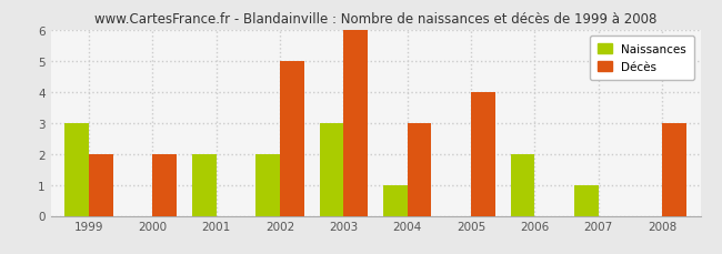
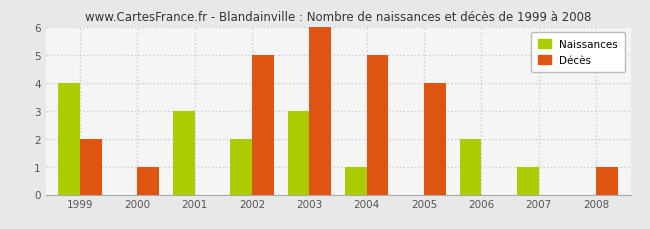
Naissances/1999: 3 -> 4
Décès/2000: 2 -> 1
Naissances/2001: 2 -> 3
Décès/2004: 3 -> 5
Décès/2008: 3 -> 1
